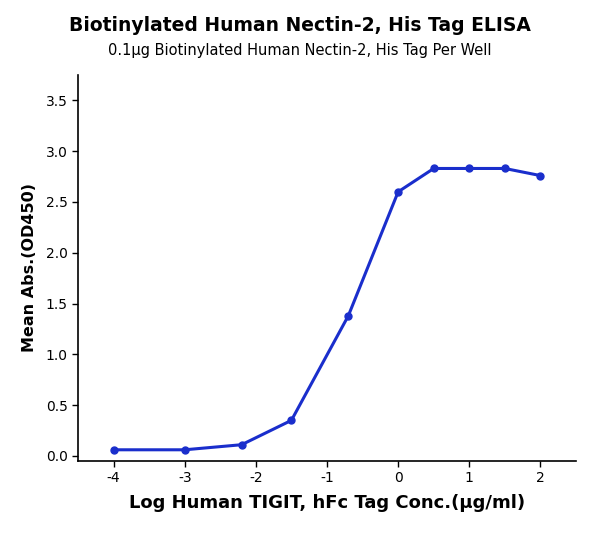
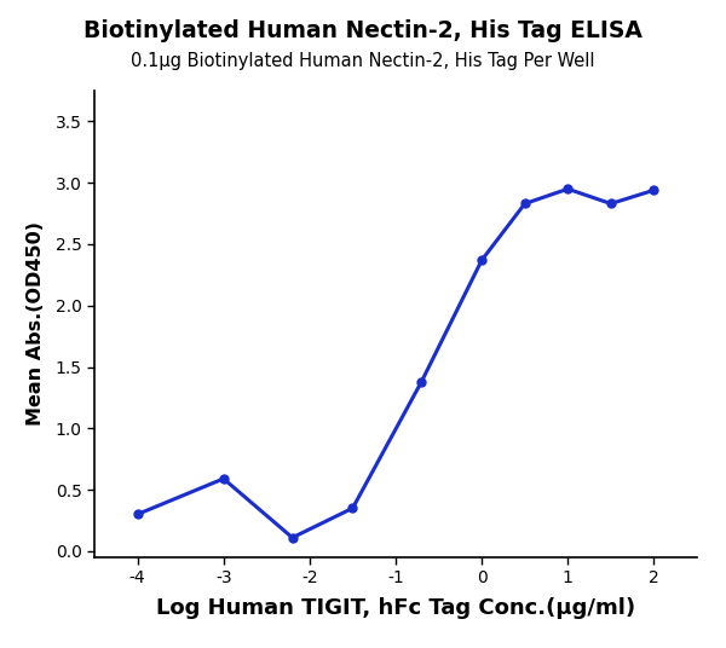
-4: 0.06 -> 0.30
-3: 0.06 -> 0.59
0: 2.60 -> 2.37
1: 2.83 -> 2.95
2: 2.76 -> 2.94
